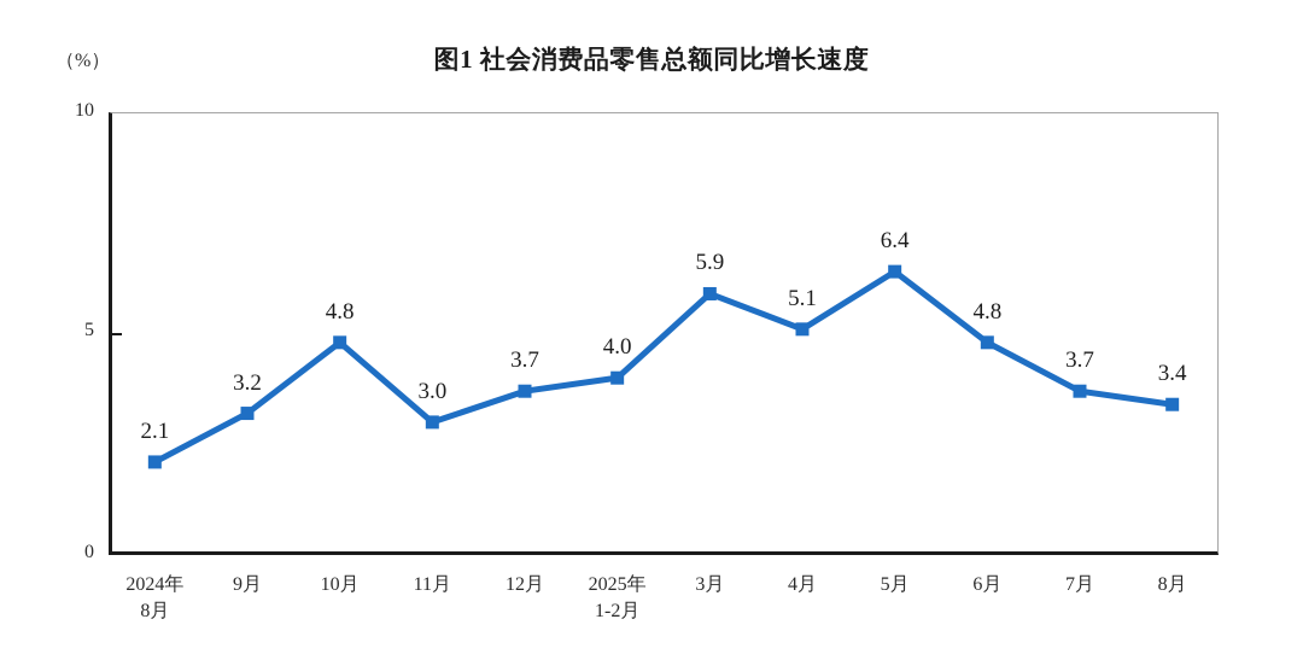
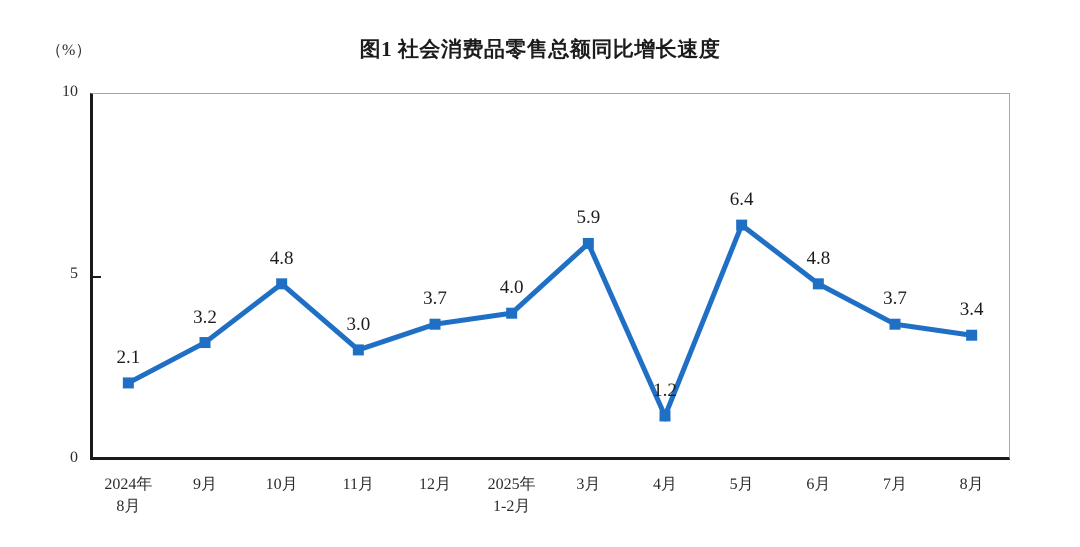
4月: 5.1 -> 1.2
